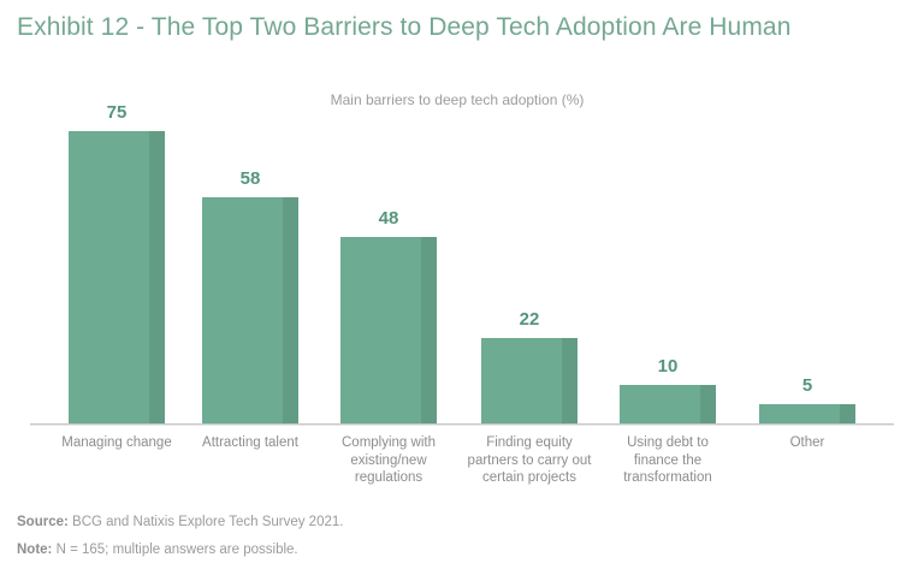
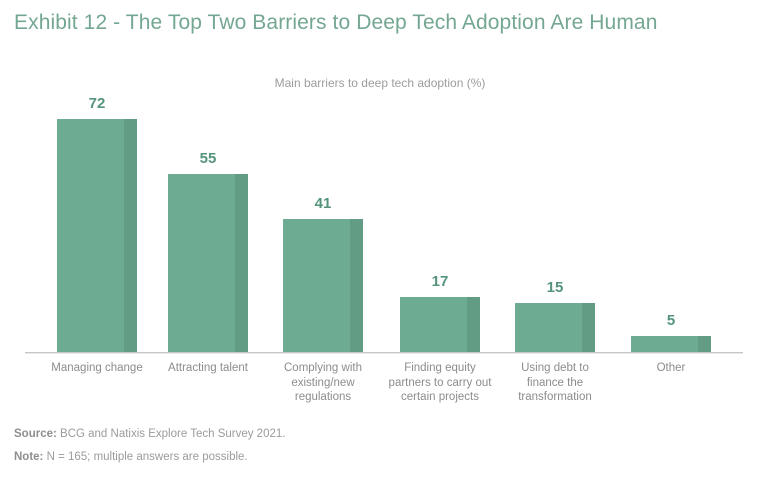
Managing change: 75 -> 72
Attracting talent: 58 -> 55
Complying with existing/new regulations: 48 -> 41
Finding equity partners to carry out certain projects: 22 -> 17
Using debt to finance the transformation: 10 -> 15
